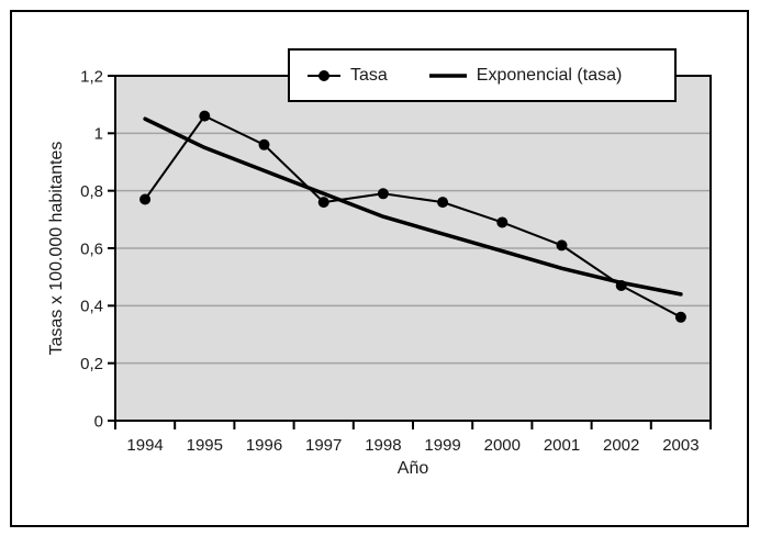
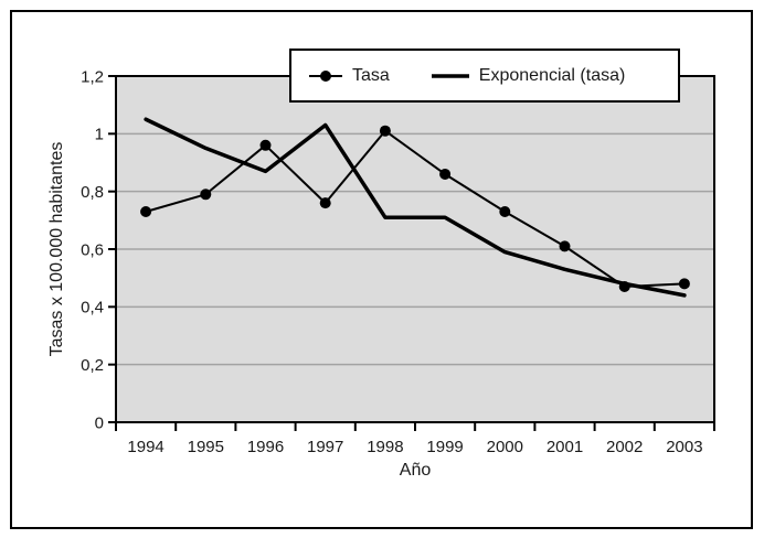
Tasa/1994: 0,77 -> 0,73
Tasa/1995: 1,06 -> 0,79
Exponencial (tasa)/1997: 0,79 -> 1,03
Tasa/1998: 0,79 -> 1,01
Tasa/1999: 0,76 -> 0,86
Exponencial (tasa)/1999: 0,65 -> 0,71
Tasa/2000: 0,69 -> 0,73
Tasa/2003: 0,36 -> 0,48
